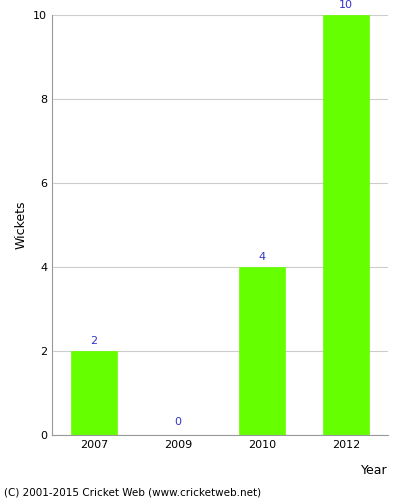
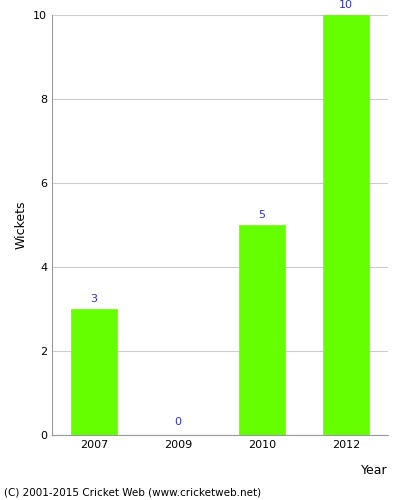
2007: 2 -> 3
2010: 4 -> 5
